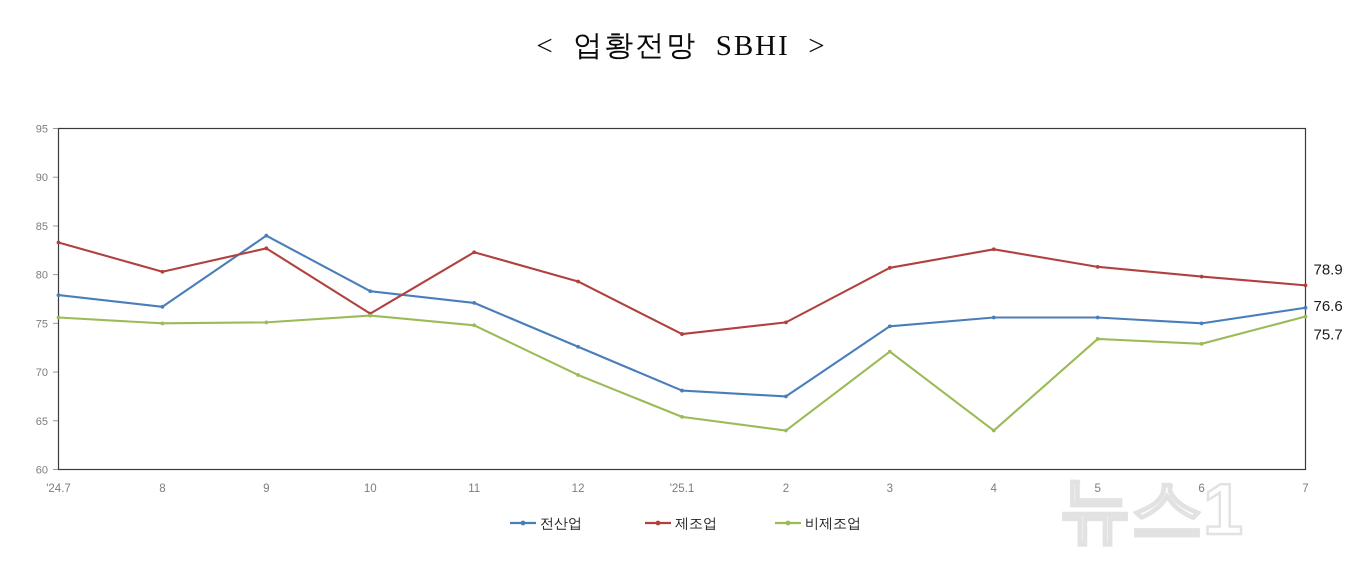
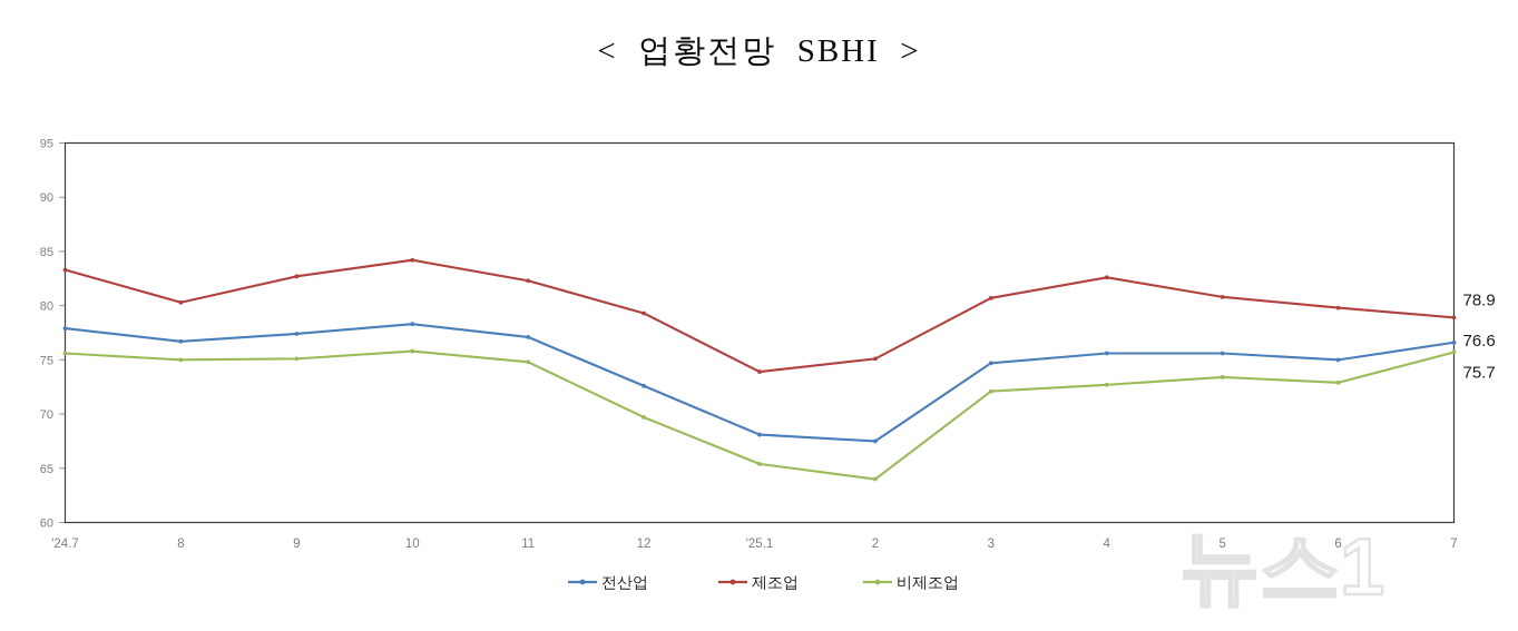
전산업/9: 84 -> 77
제조업/10: 76 -> 84
비제조업/4: 64 -> 73
